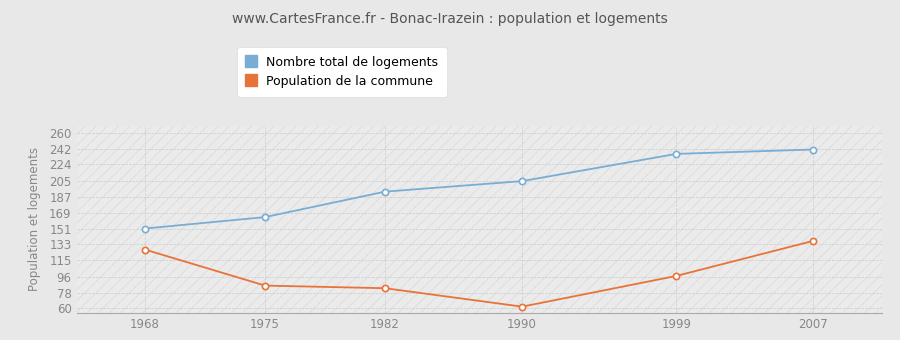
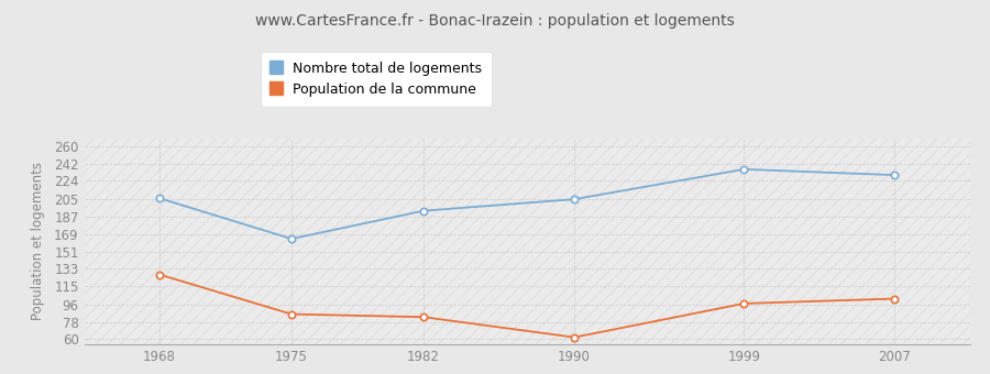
Nombre total de logements/1968: 151 -> 206
Nombre total de logements/2007: 241 -> 230
Population de la commune/2007: 137 -> 102
